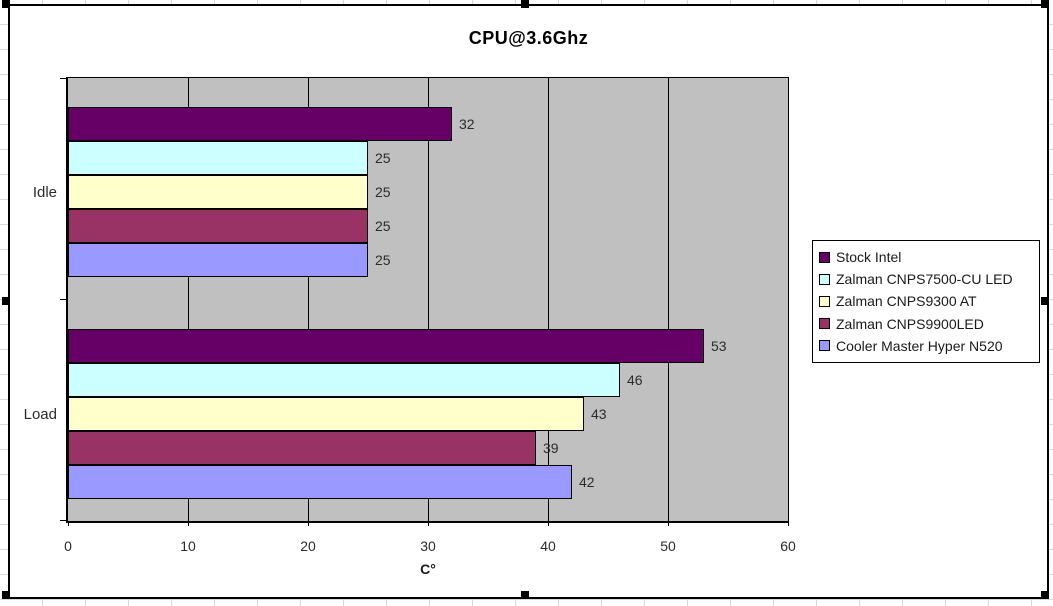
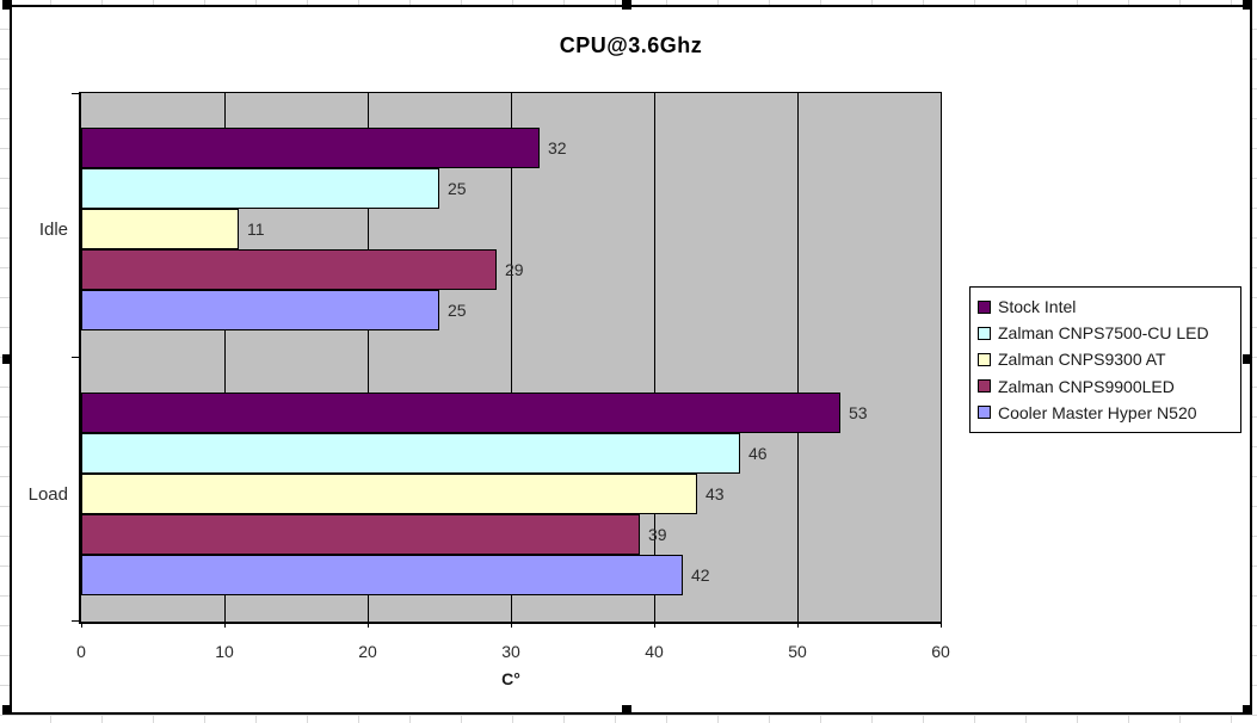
Zalman CNPS9300 AT/Idle: 25 -> 11
Zalman CNPS9900LED/Idle: 25 -> 29
